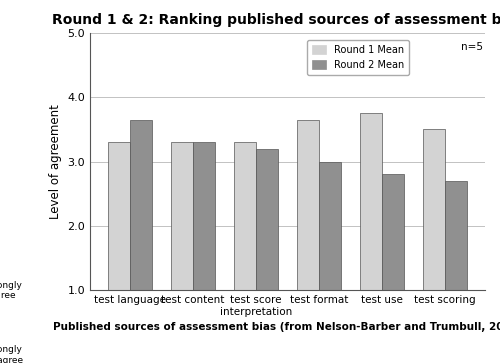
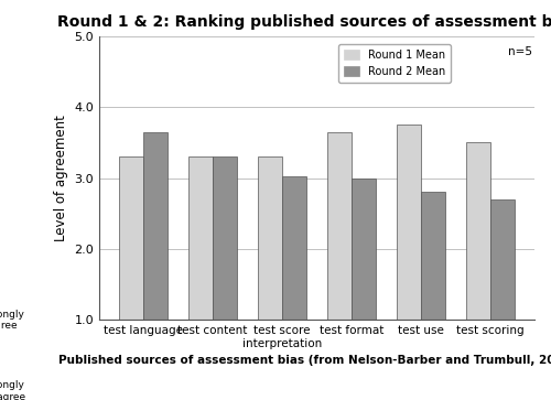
Round 2 Mean/test score interpretation: 3.20 -> 3.02
